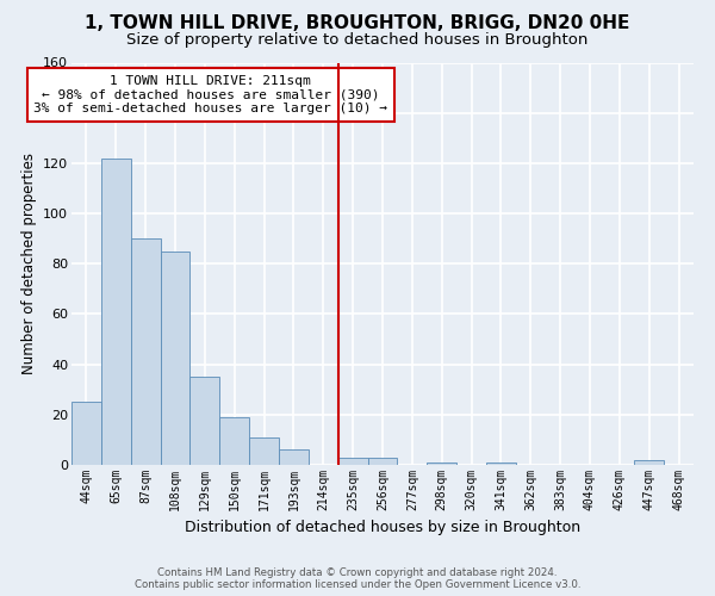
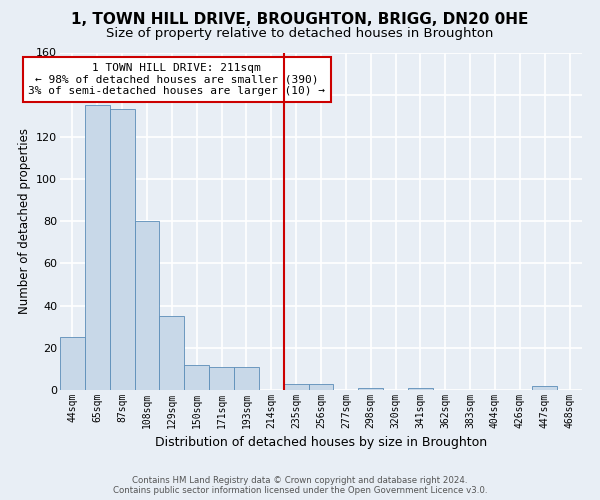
65sqm: 122 -> 135
87sqm: 90 -> 133
108sqm: 85 -> 80
150sqm: 19 -> 12
193sqm: 6 -> 11
